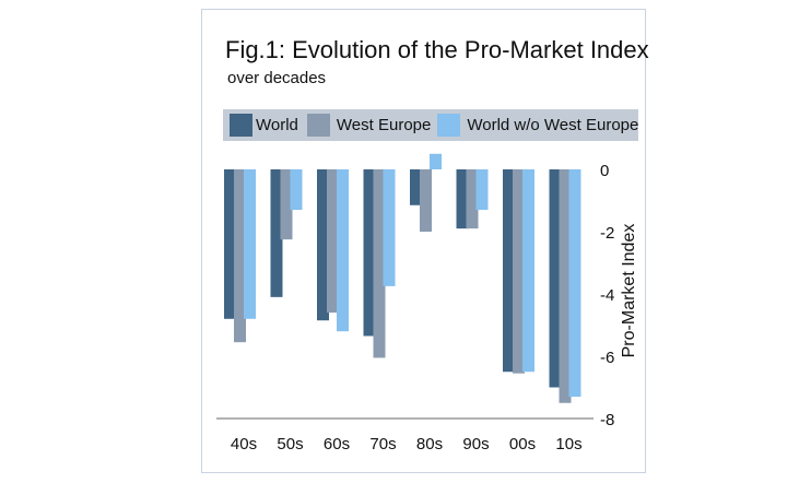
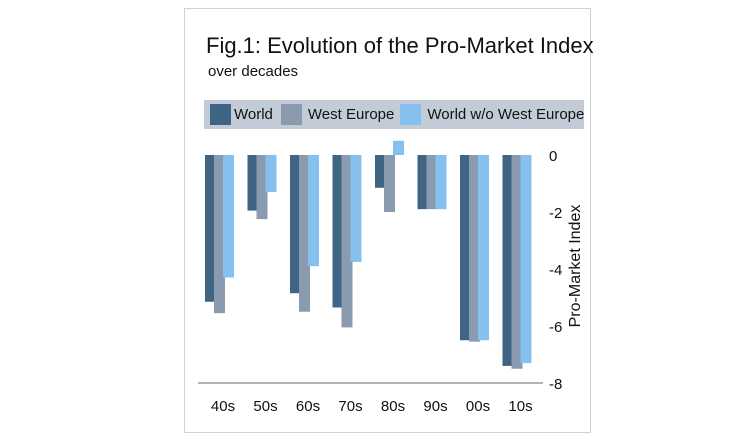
World/40s: -4.8 -> -5.2
World w/o West Europe/40s: -4.8 -> -4.3
World/50s: -4.1 -> -1.9
West Europe/60s: -4.6 -> -5.5
World w/o West Europe/60s: -5.2 -> -3.9
World w/o West Europe/90s: -1.3 -> -1.9
World/10s: -7.0 -> -7.4
